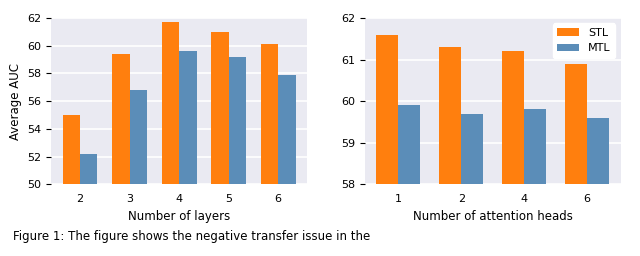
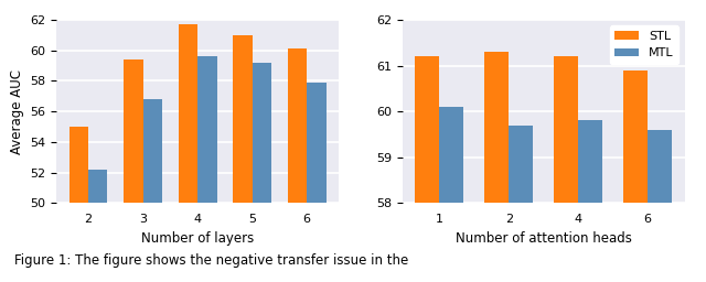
STL/1: 61.6 -> 61.2
MTL/1: 59.9 -> 60.1
